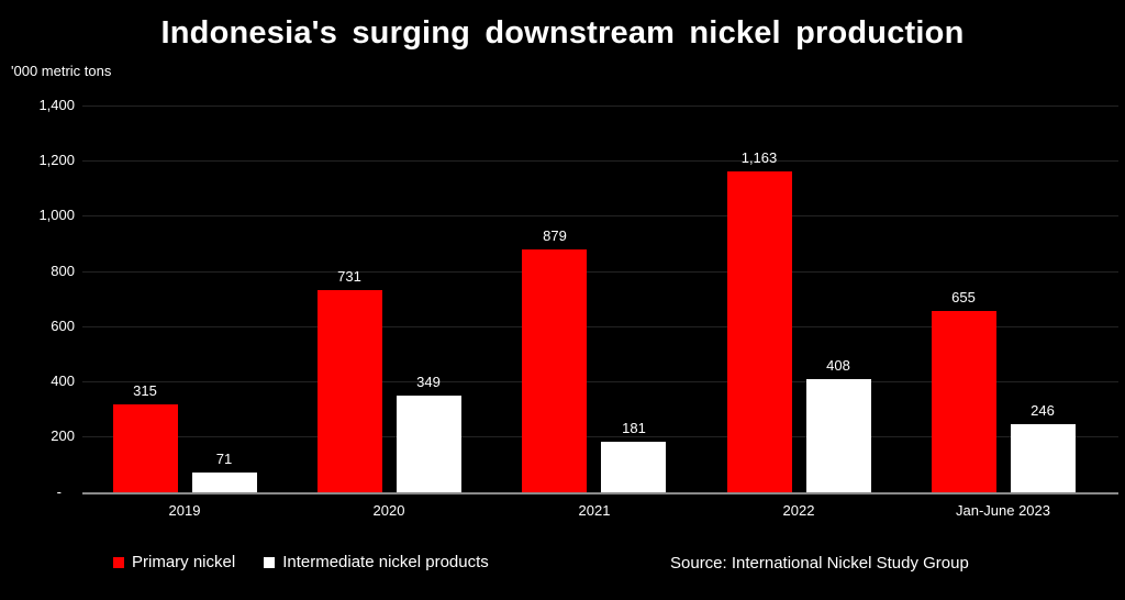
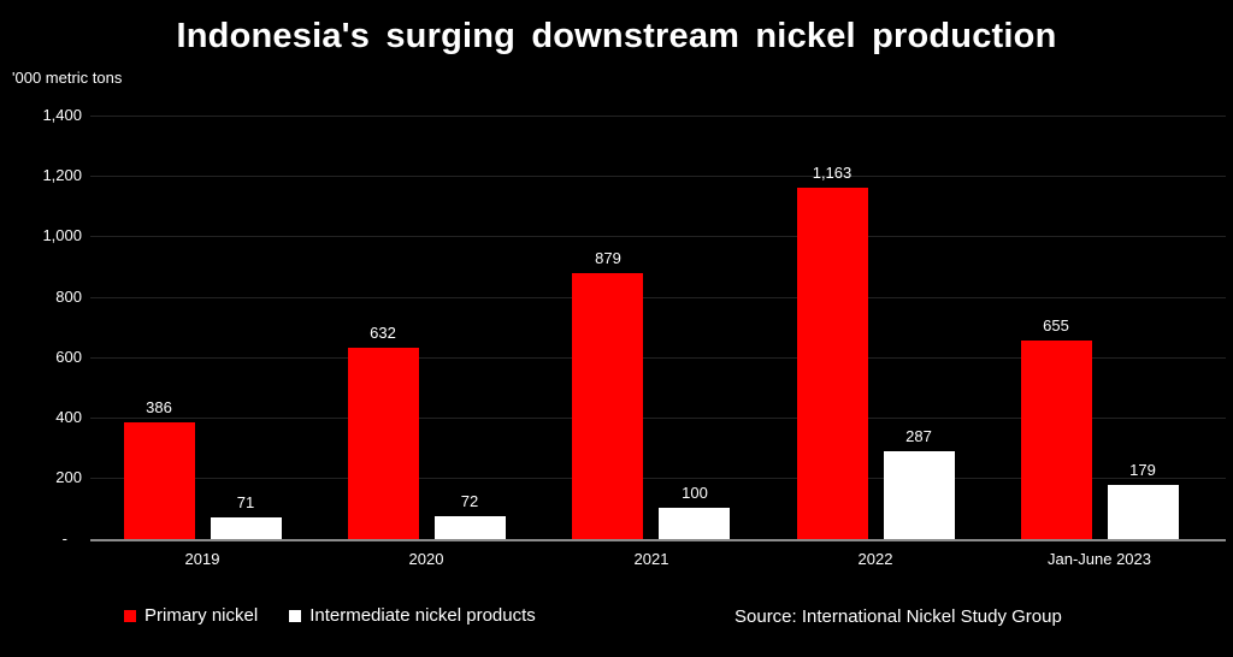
Primary nickel/2019: 315 -> 386
Primary nickel/2020: 731 -> 632
Intermediate nickel products/2020: 349 -> 72
Intermediate nickel products/2021: 181 -> 100
Intermediate nickel products/2022: 408 -> 287
Intermediate nickel products/Jan-June 2023: 246 -> 179
